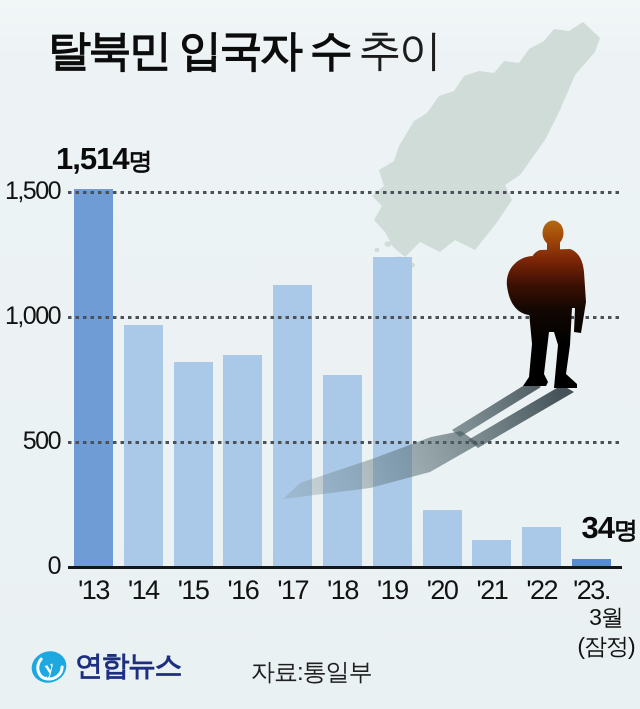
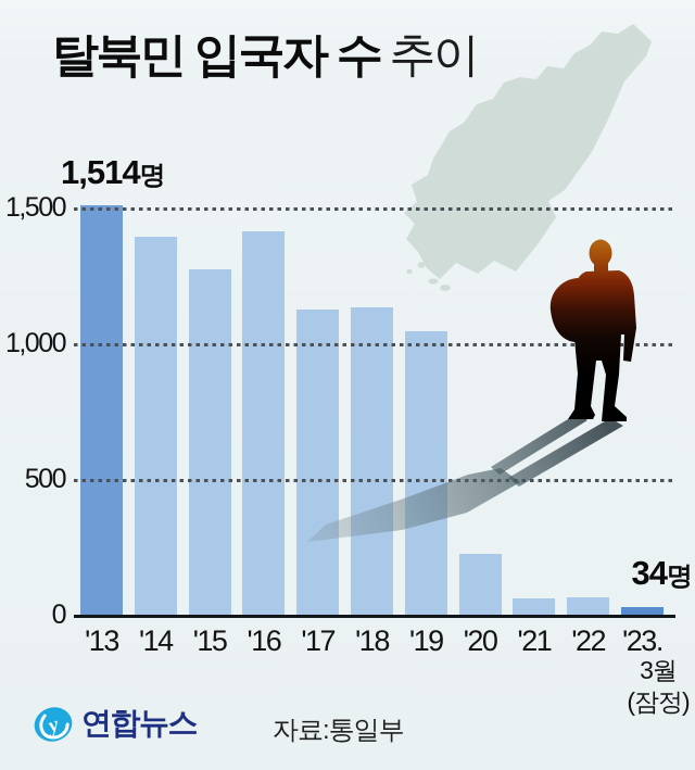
'14: 970 -> 1400
'15: 820 -> 1280
'16: 850 -> 1420
'18: 770 -> 1140
'19: 1240 -> 1050
'21: 110 -> 60
'22: 160 -> 70
